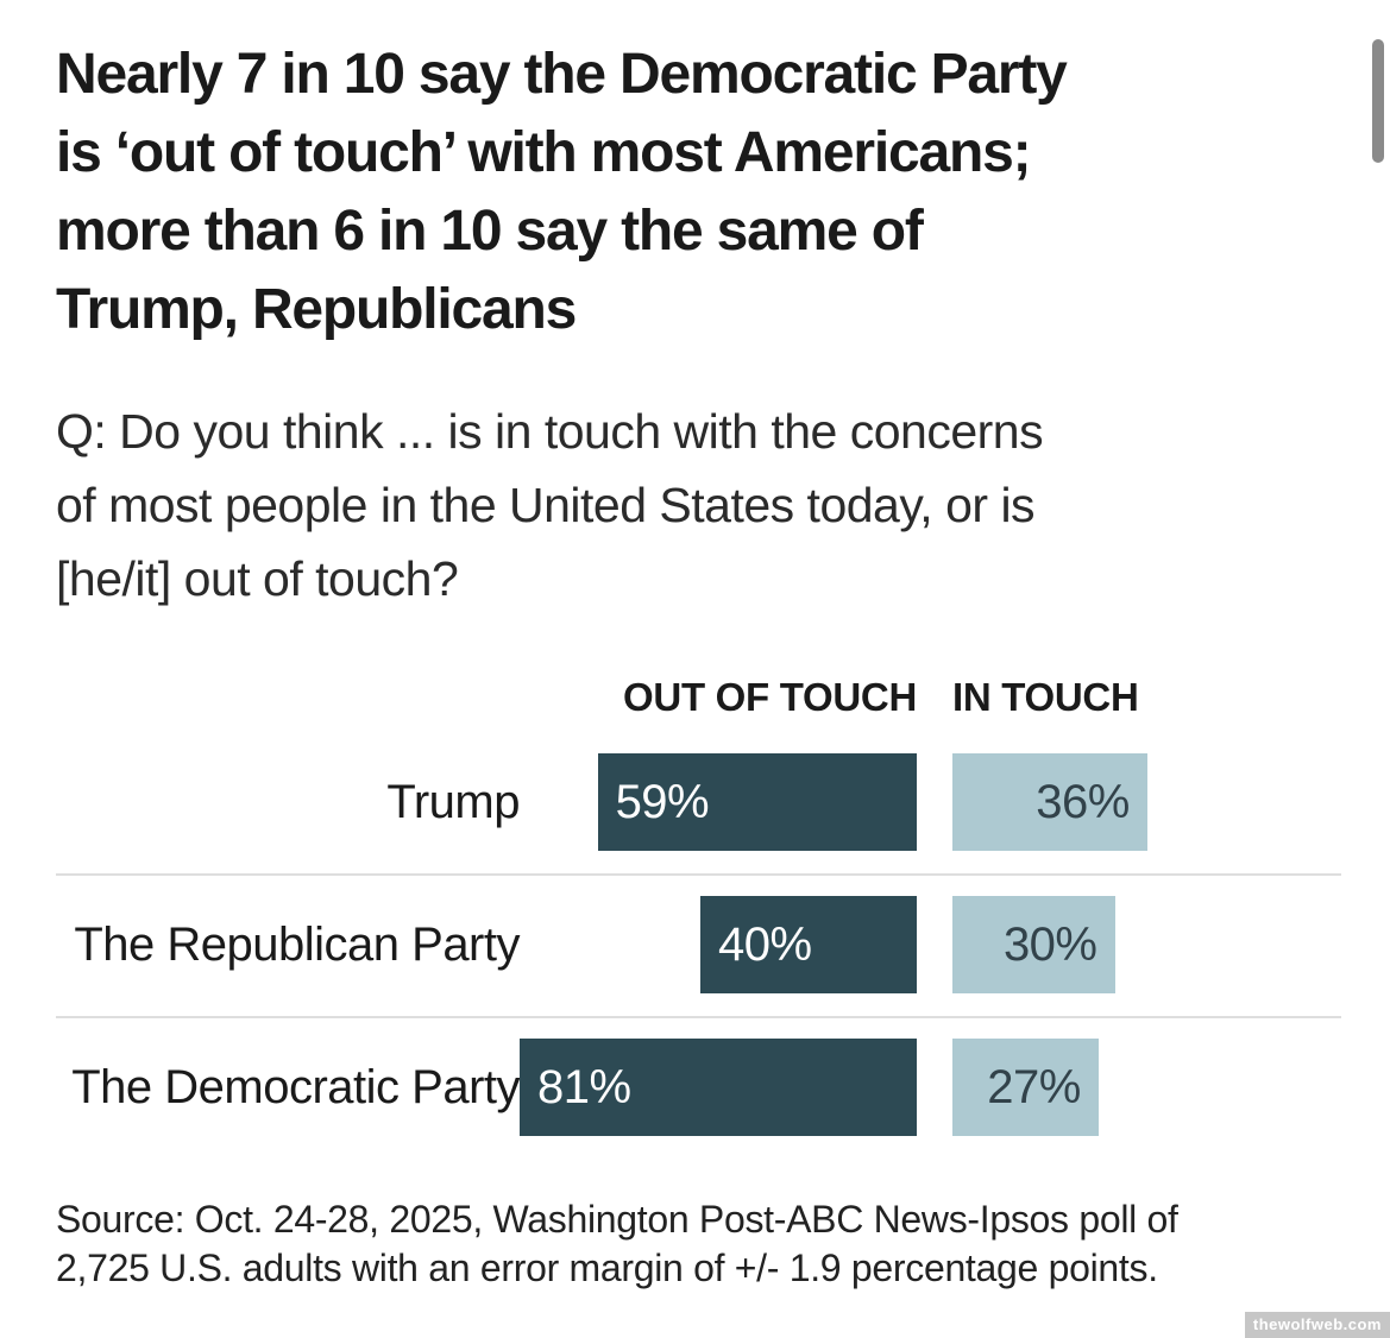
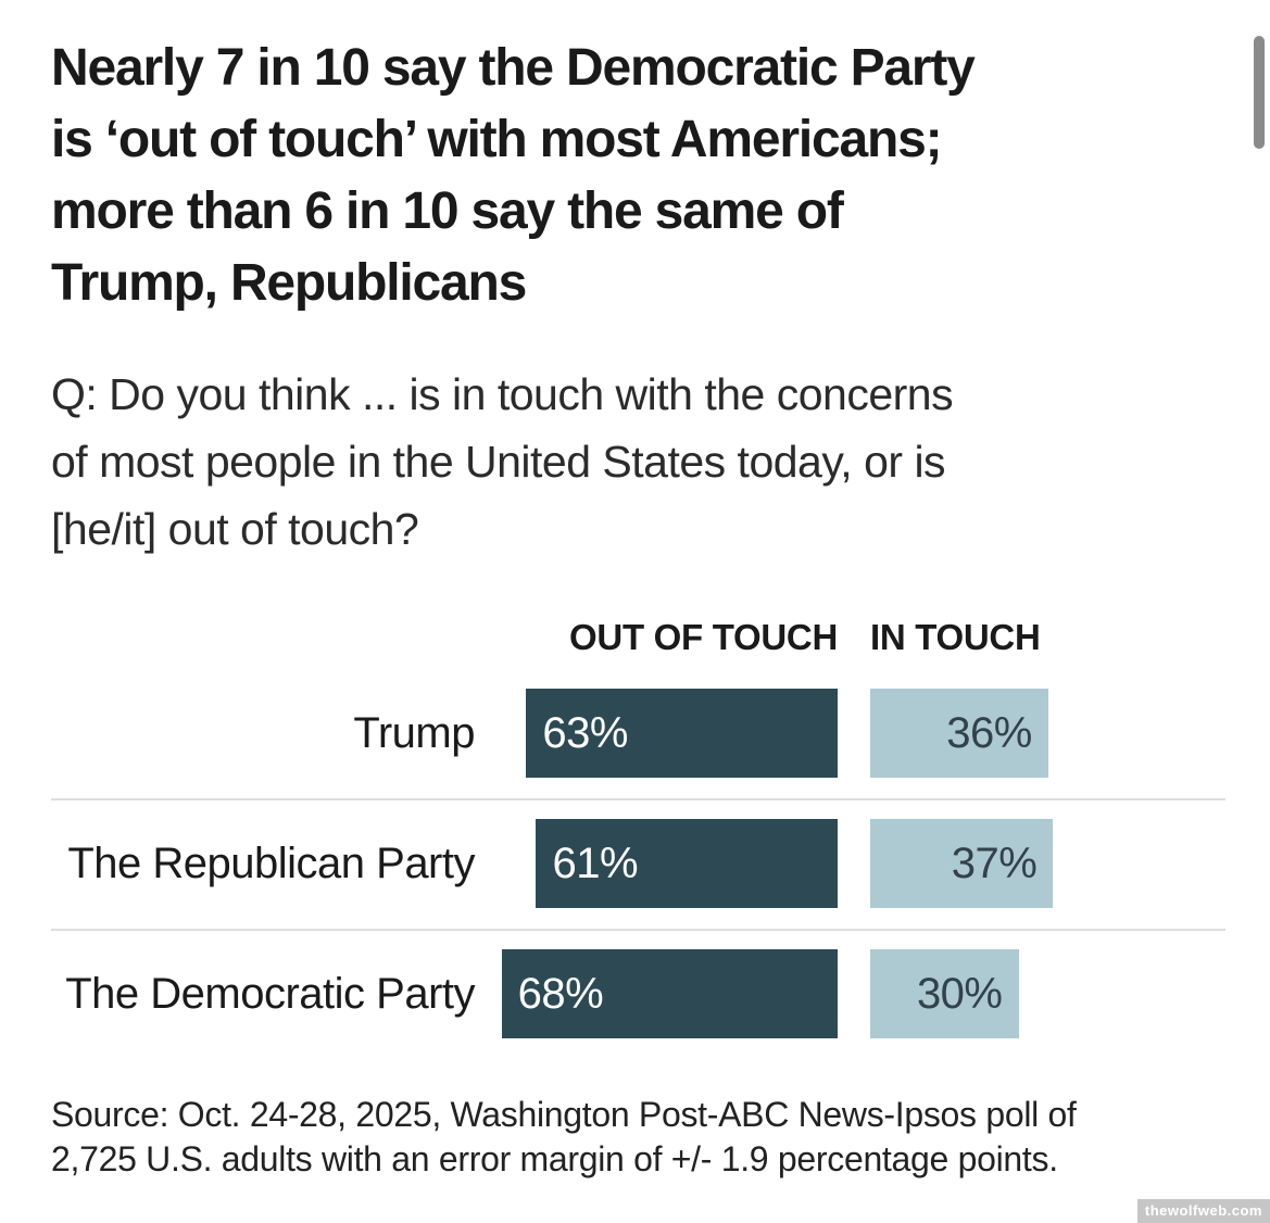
OUT OF TOUCH/Trump: 59% -> 63%
OUT OF TOUCH/The Republican Party: 40% -> 61%
IN TOUCH/The Republican Party: 30% -> 37%
OUT OF TOUCH/The Democratic Party: 81% -> 68%
IN TOUCH/The Democratic Party: 27% -> 30%
